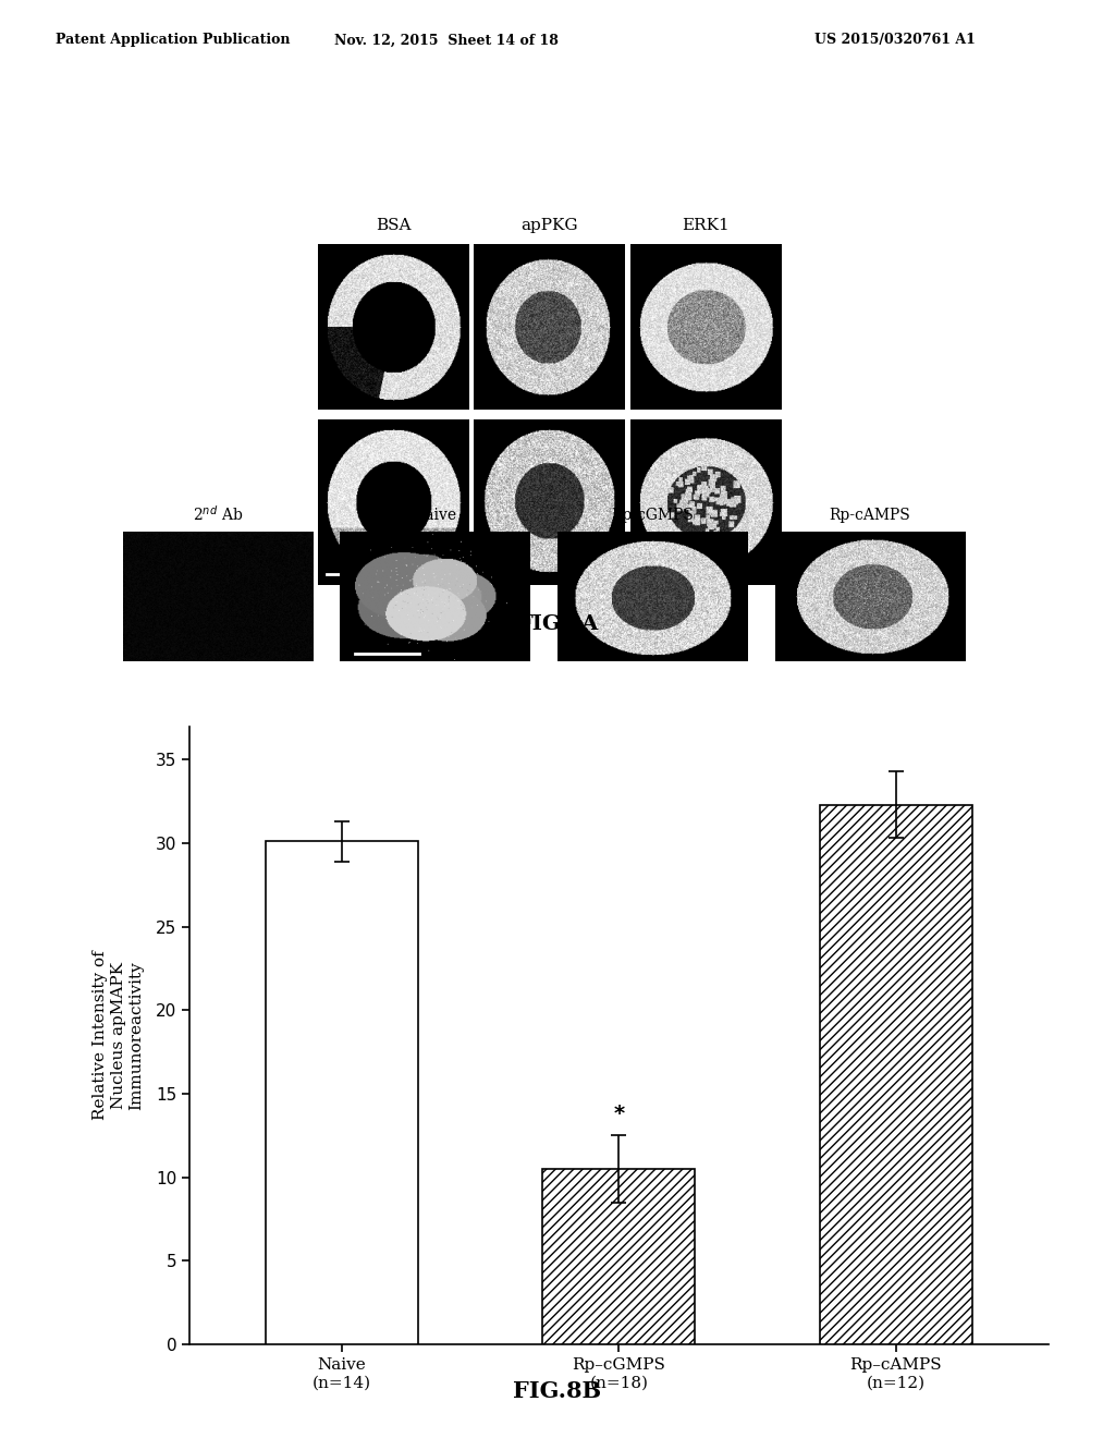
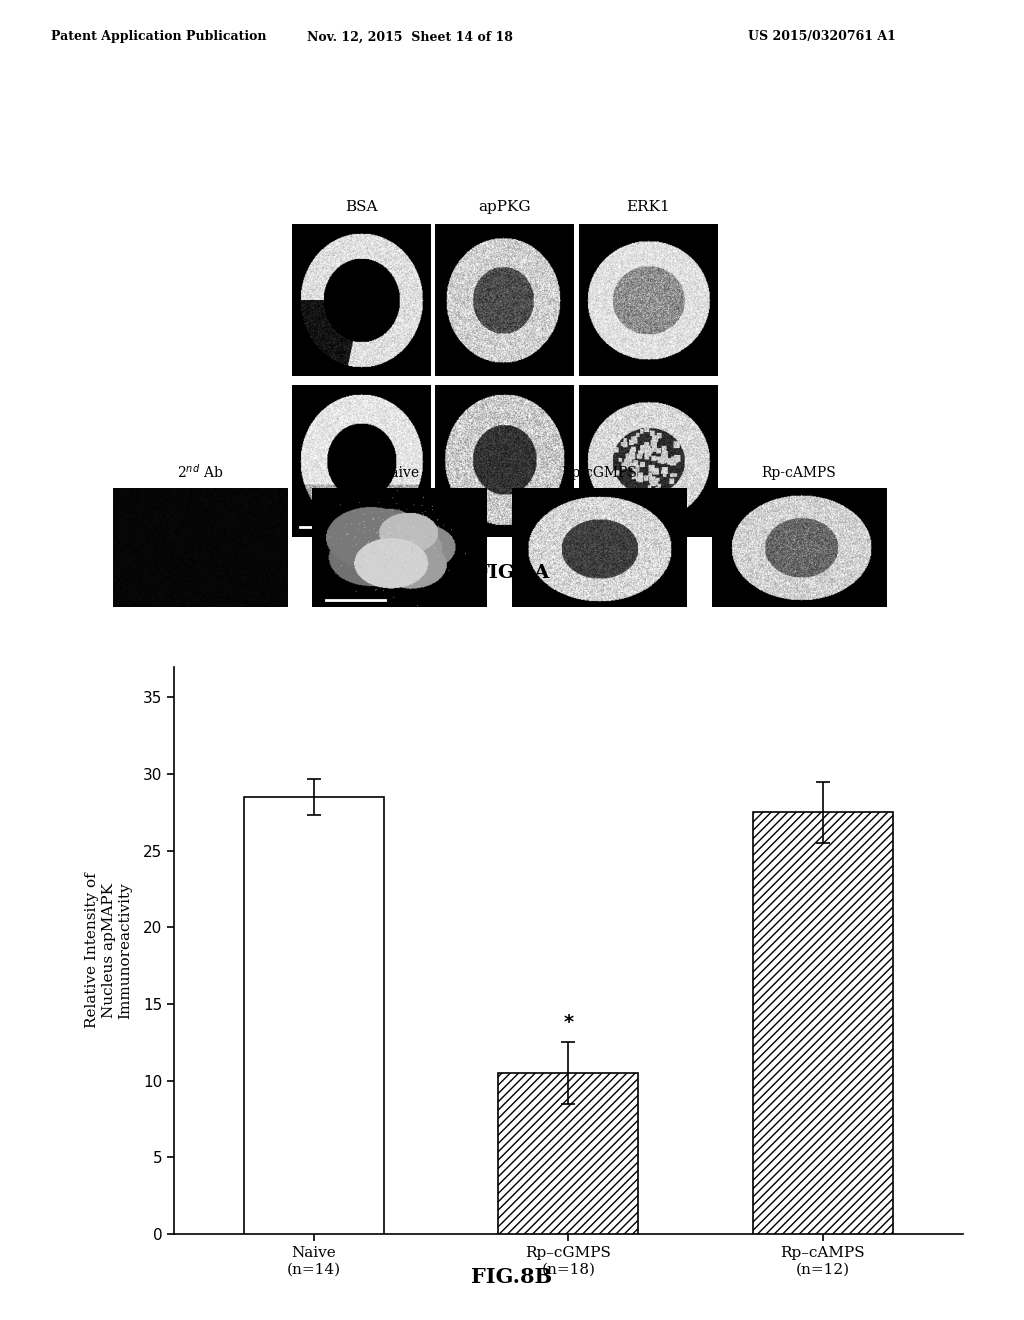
Naive (n=14): 30.1 -> 28.5
Rp–cAMPS (n=12): 32.3 -> 27.5
